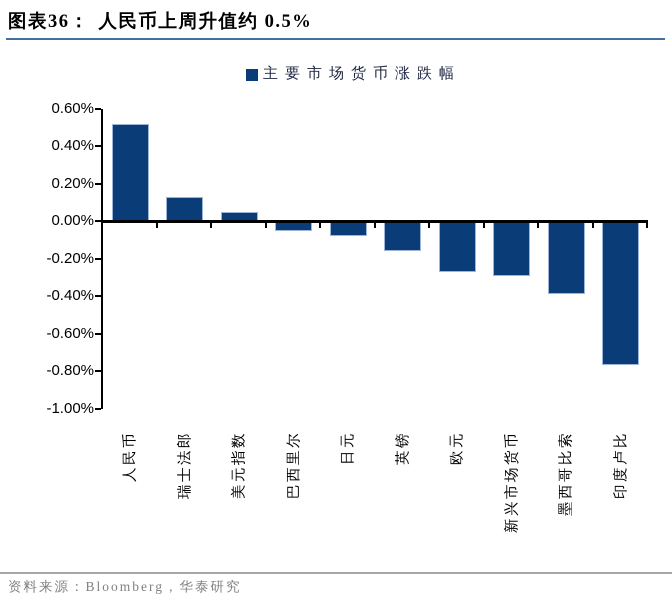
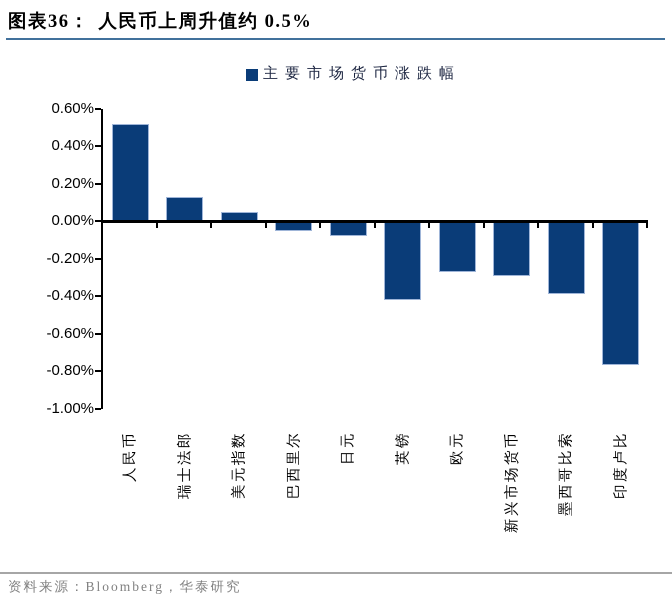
英镑: -0.16% -> -0.42%
